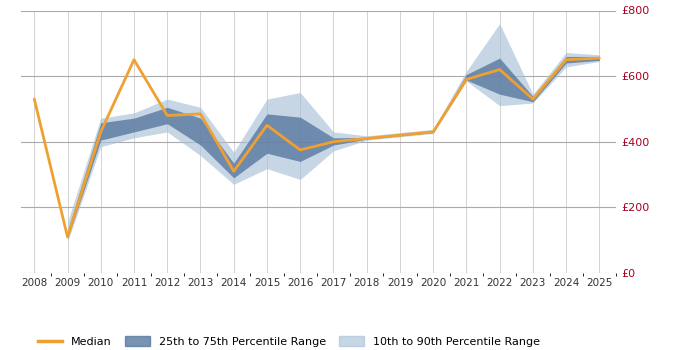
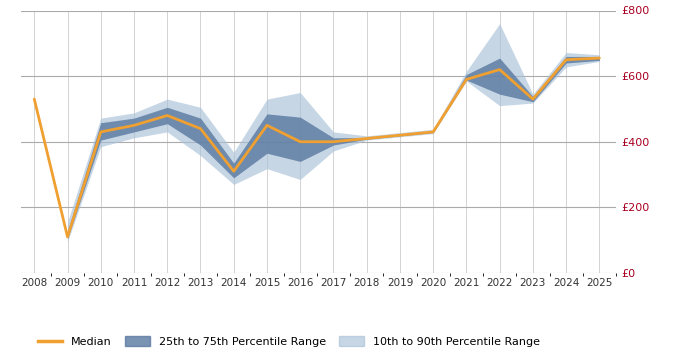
Median/2011: £650 -> £450
Median/2013: £485 -> £440
Median/2016: £375 -> £400
